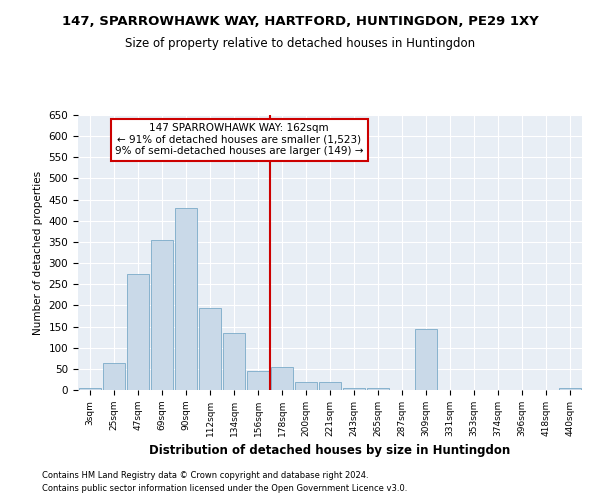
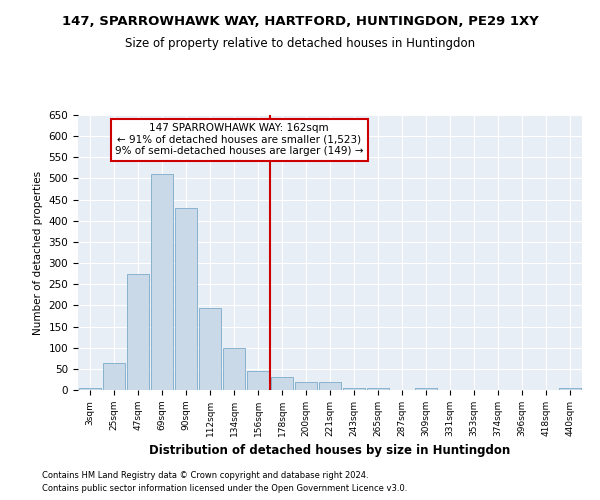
69sqm: 355 -> 510
134sqm: 135 -> 100
178sqm: 55 -> 30
309sqm: 145 -> 5
